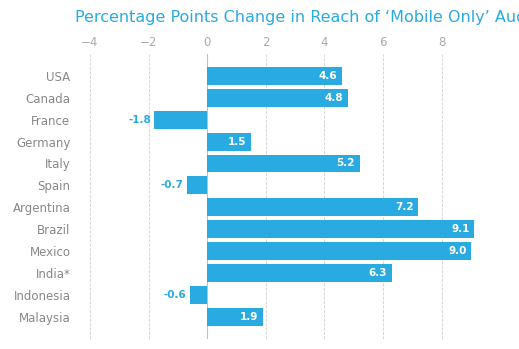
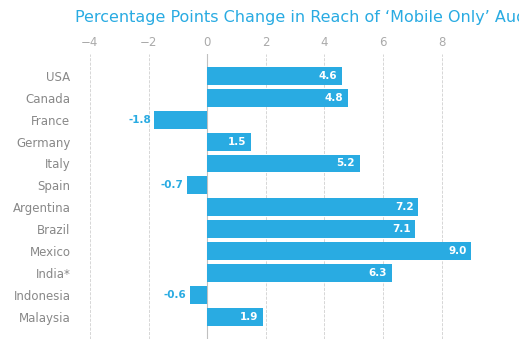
Brazil: 9.1 -> 7.1
